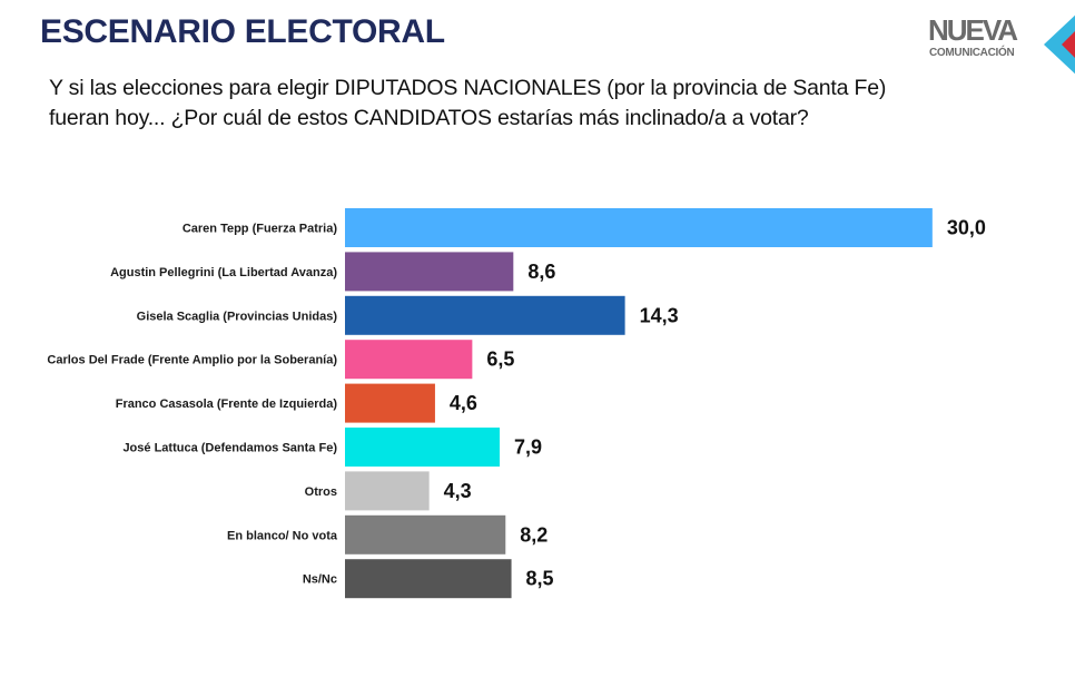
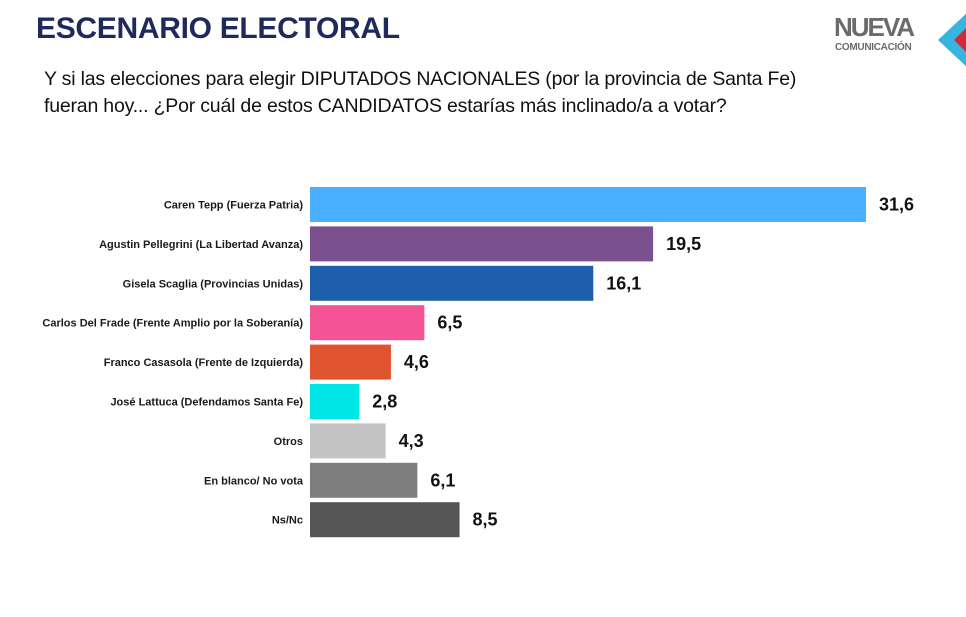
Caren Tepp (Fuerza Patria): 30,0 -> 31,6
Agustin Pellegrini (La Libertad Avanza): 8,6 -> 19,5
Gisela Scaglia (Provincias Unidas): 14,3 -> 16,1
José Lattuca (Defendamos Santa Fe): 7,9 -> 2,8
En blanco/ No vota: 8,2 -> 6,1
